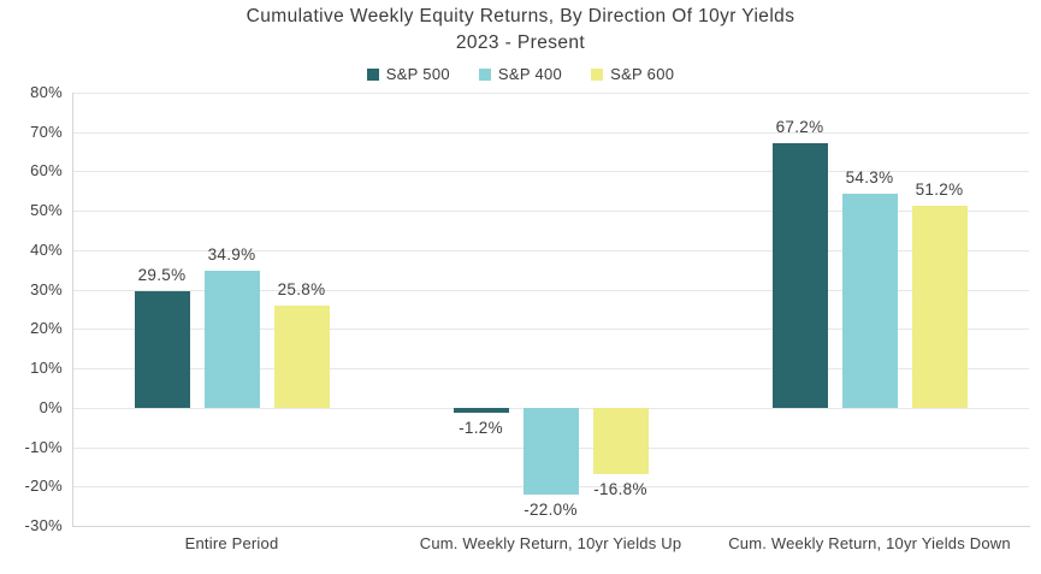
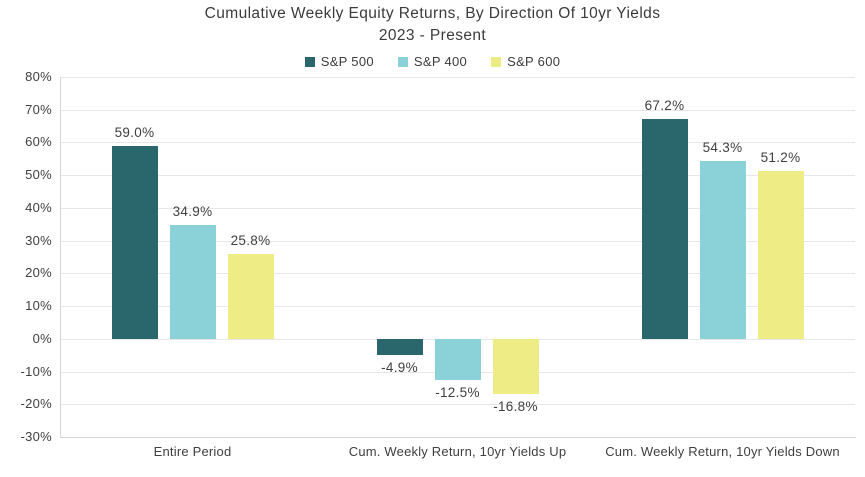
S&P 500/Entire Period: 29.5% -> 59.0%
S&P 500/Cum. Weekly Return, 10yr Yields Up: -1.2% -> -4.9%
S&P 400/Cum. Weekly Return, 10yr Yields Up: -22.0% -> -12.5%
